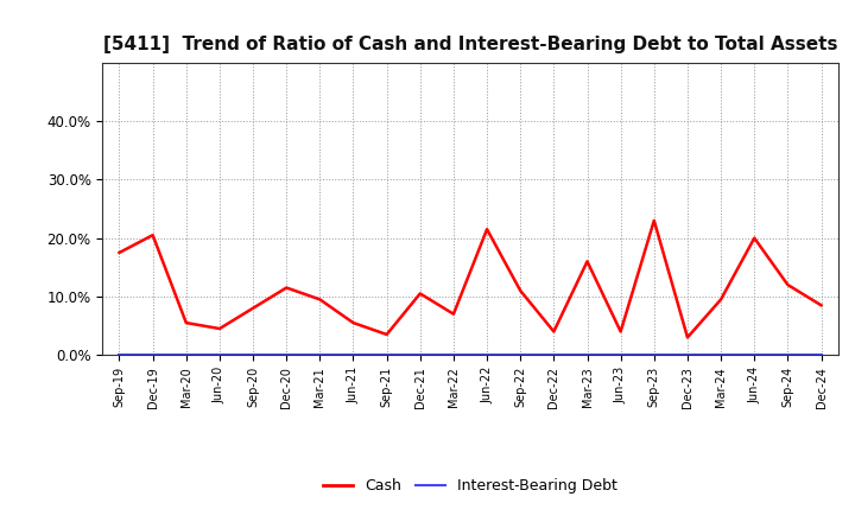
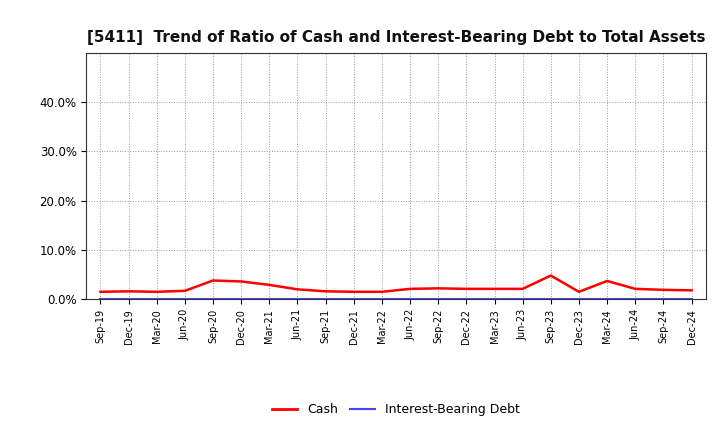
Cash/Sep-19: 17.5% -> 1.5%
Cash/Dec-19: 20.5% -> 1.6%
Cash/Mar-20: 5.5% -> 1.5%
Cash/Jun-20: 4.5% -> 1.7%
Cash/Sep-20: 8.0% -> 3.8%
Cash/Dec-20: 11.5% -> 3.6%
Cash/Mar-21: 9.5% -> 2.9%
Cash/Jun-21: 5.5% -> 2.0%
Cash/Sep-21: 3.5% -> 1.6%
Cash/Dec-21: 10.5% -> 1.5%
Cash/Mar-22: 7.0% -> 1.5%
Cash/Jun-22: 21.5% -> 2.1%
Cash/Sep-22: 11.0% -> 2.2%
Cash/Dec-22: 4.0% -> 2.1%
Cash/Mar-23: 16.0% -> 2.1%
Cash/Jun-23: 4.0% -> 2.1%
Cash/Sep-23: 23.0% -> 4.8%
Cash/Dec-23: 3.0% -> 1.5%
Cash/Mar-24: 9.5% -> 3.7%
Cash/Jun-24: 20.0% -> 2.1%
Cash/Sep-24: 12.0% -> 1.9%
Cash/Dec-24: 8.5% -> 1.8%
